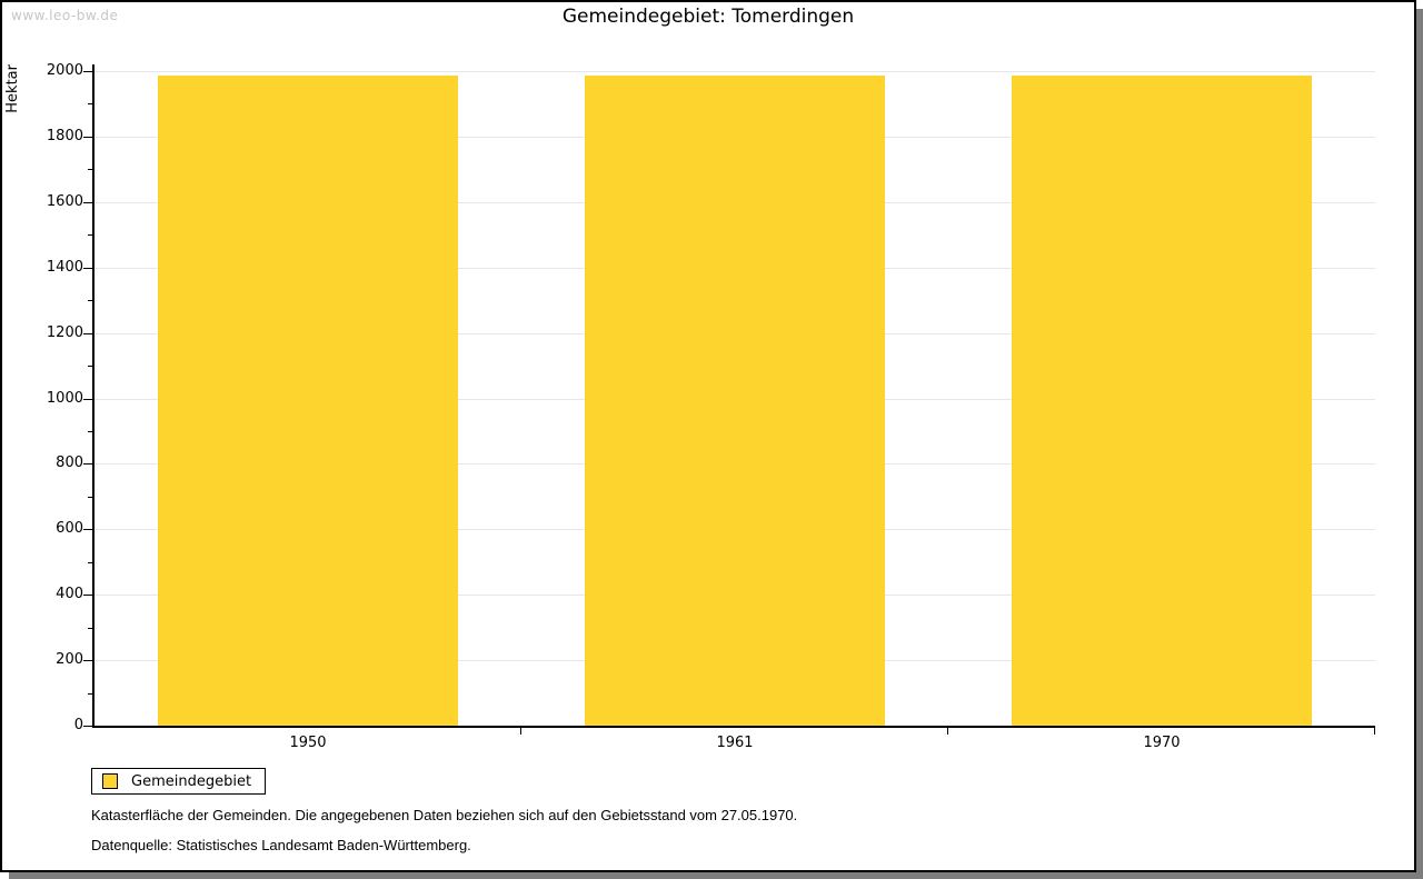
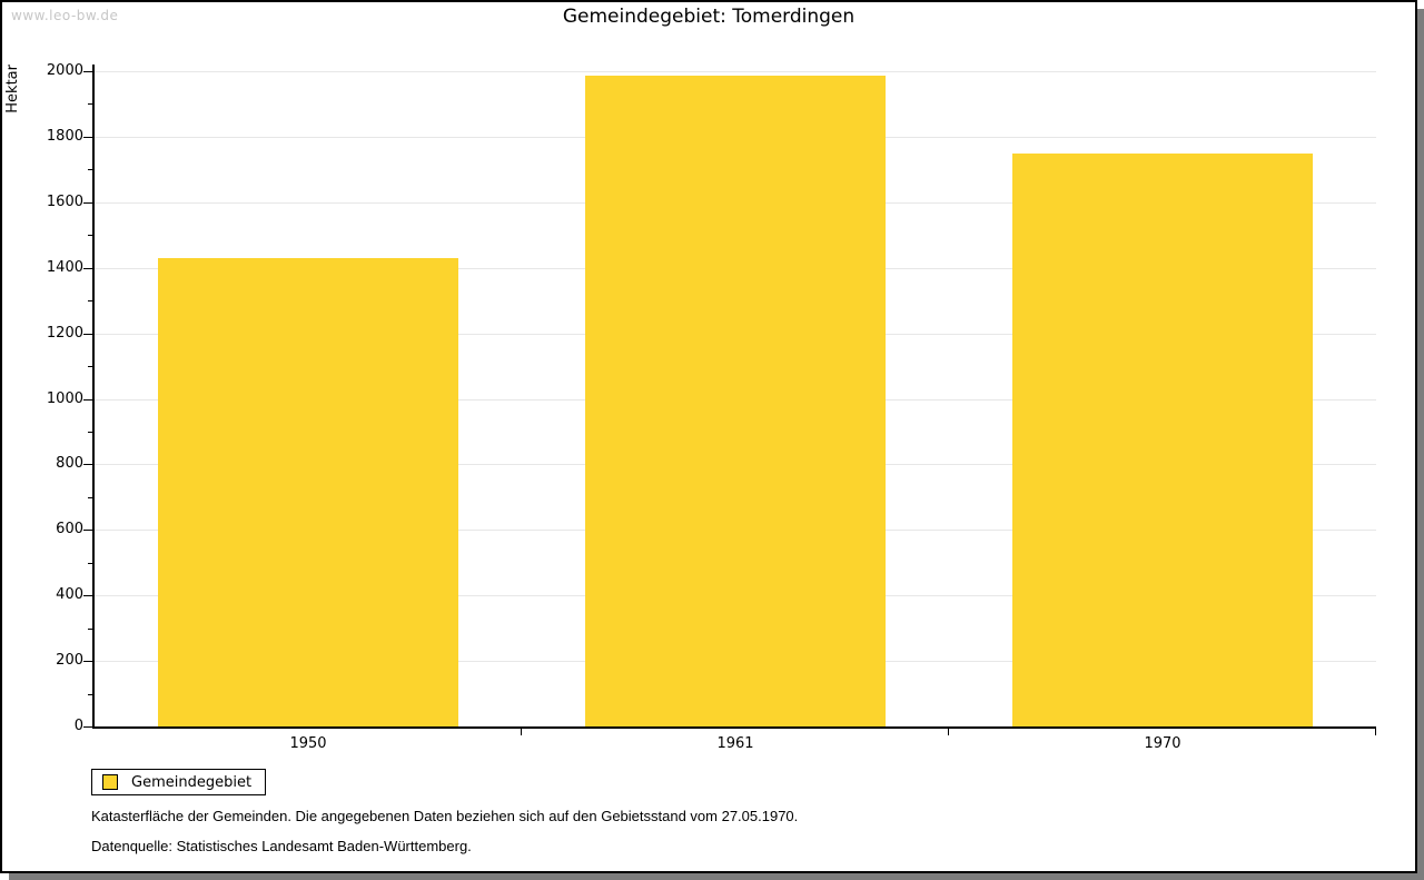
1950: 1990 -> 1430
1970: 1990 -> 1750
